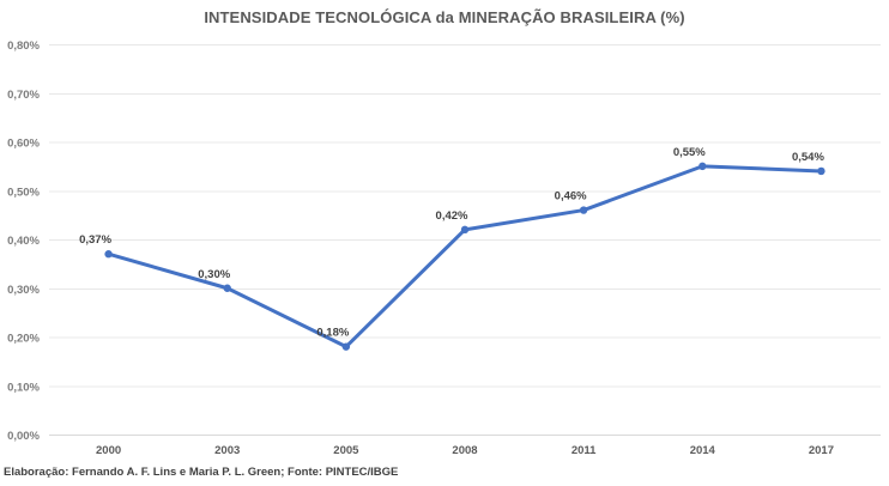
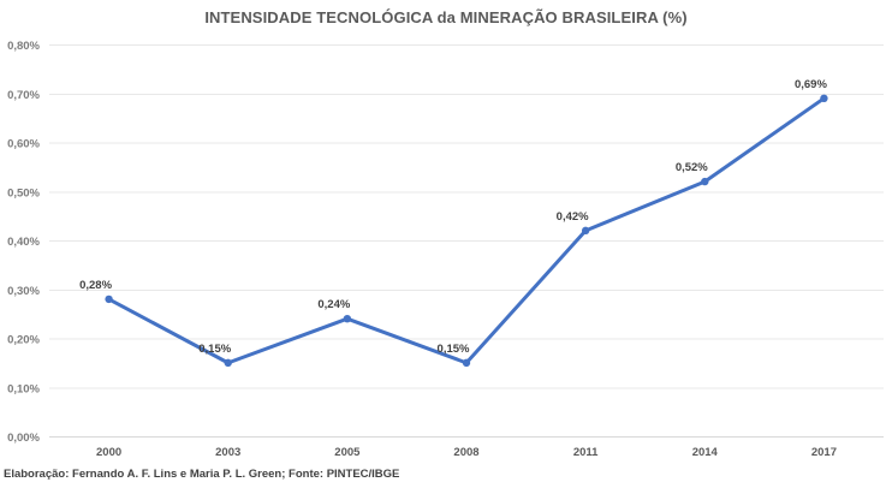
2000: 0,37% -> 0,28%
2003: 0,30% -> 0,15%
2005: 0,18% -> 0,24%
2008: 0,42% -> 0,15%
2011: 0,46% -> 0,42%
2014: 0,55% -> 0,52%
2017: 0,54% -> 0,69%
